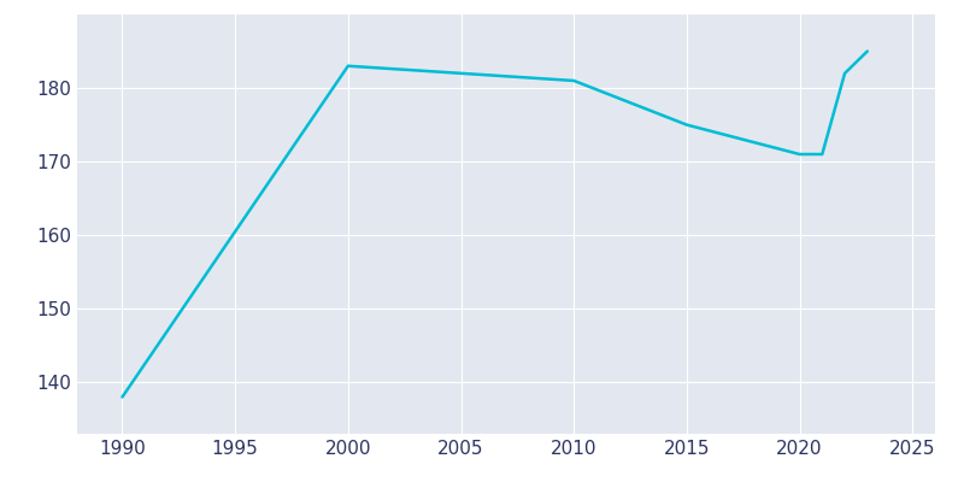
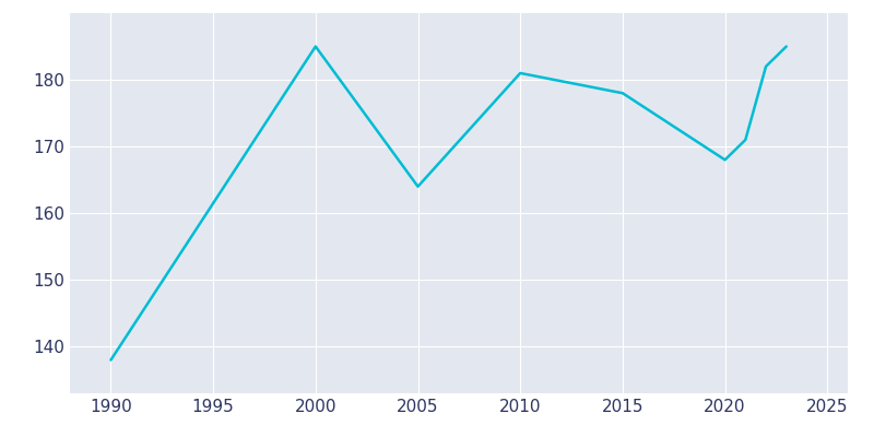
2000: 183 -> 185
2005: 182 -> 164
2015: 175 -> 178
2020: 171 -> 168
